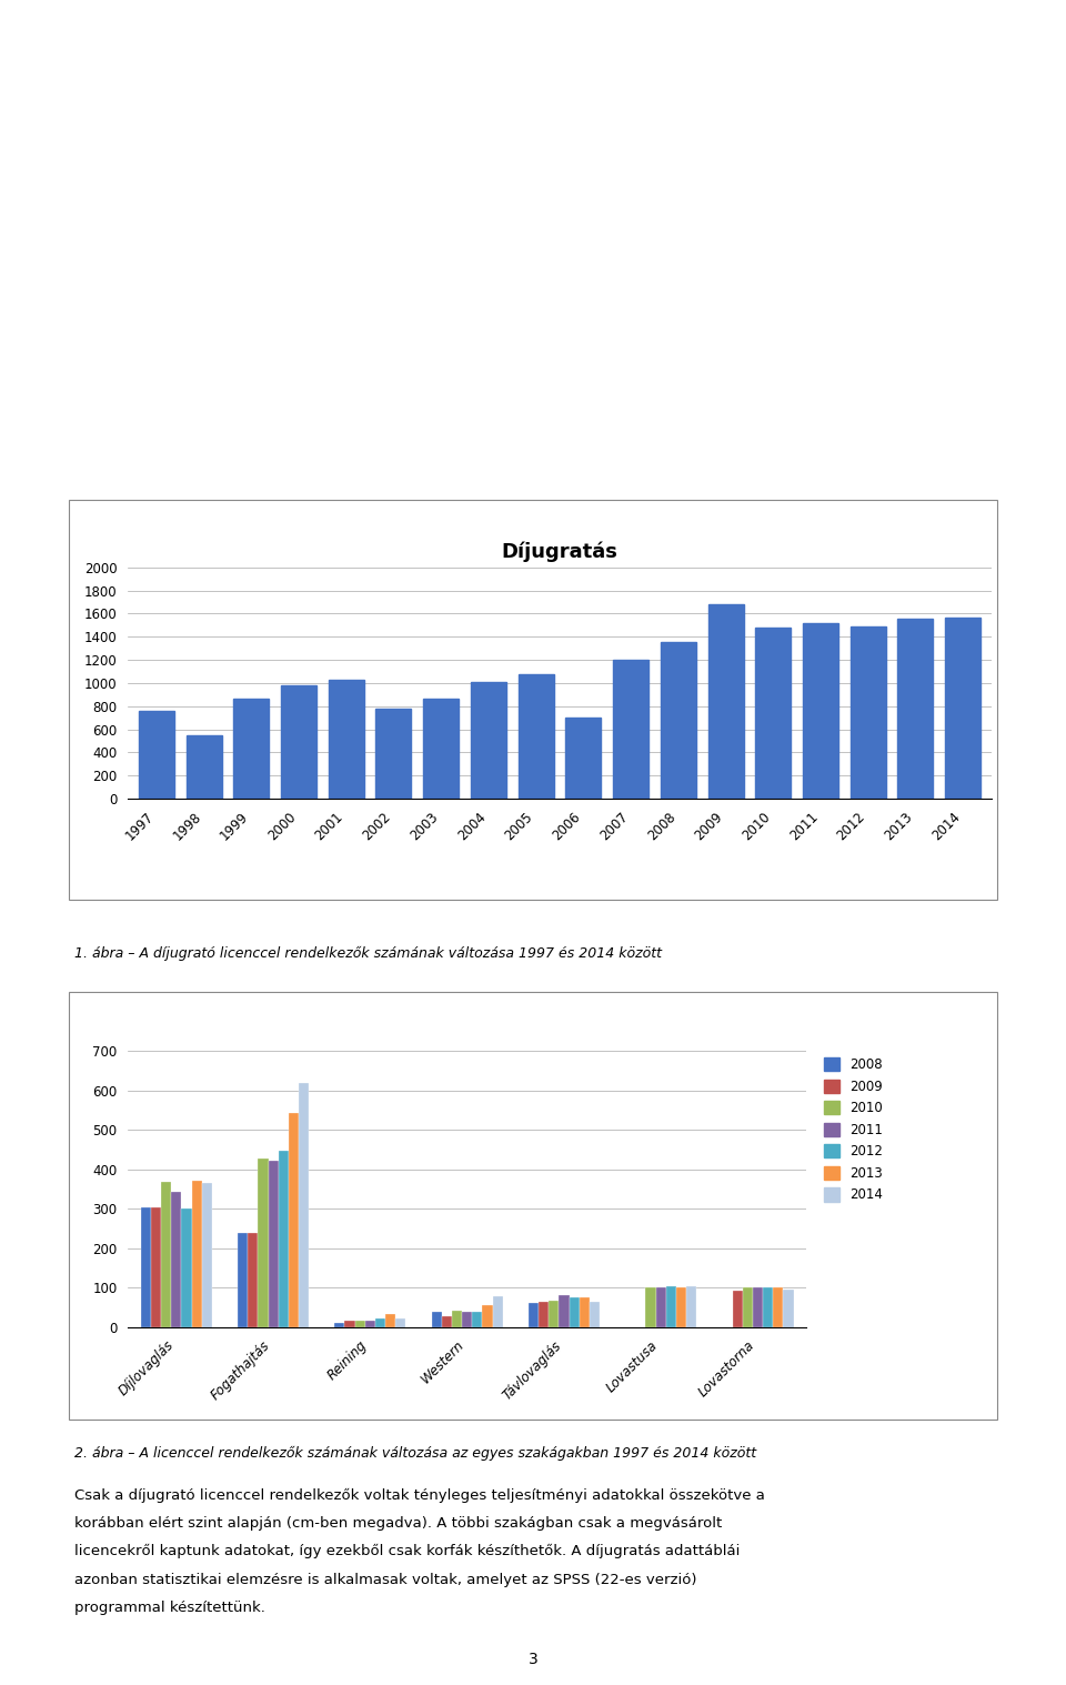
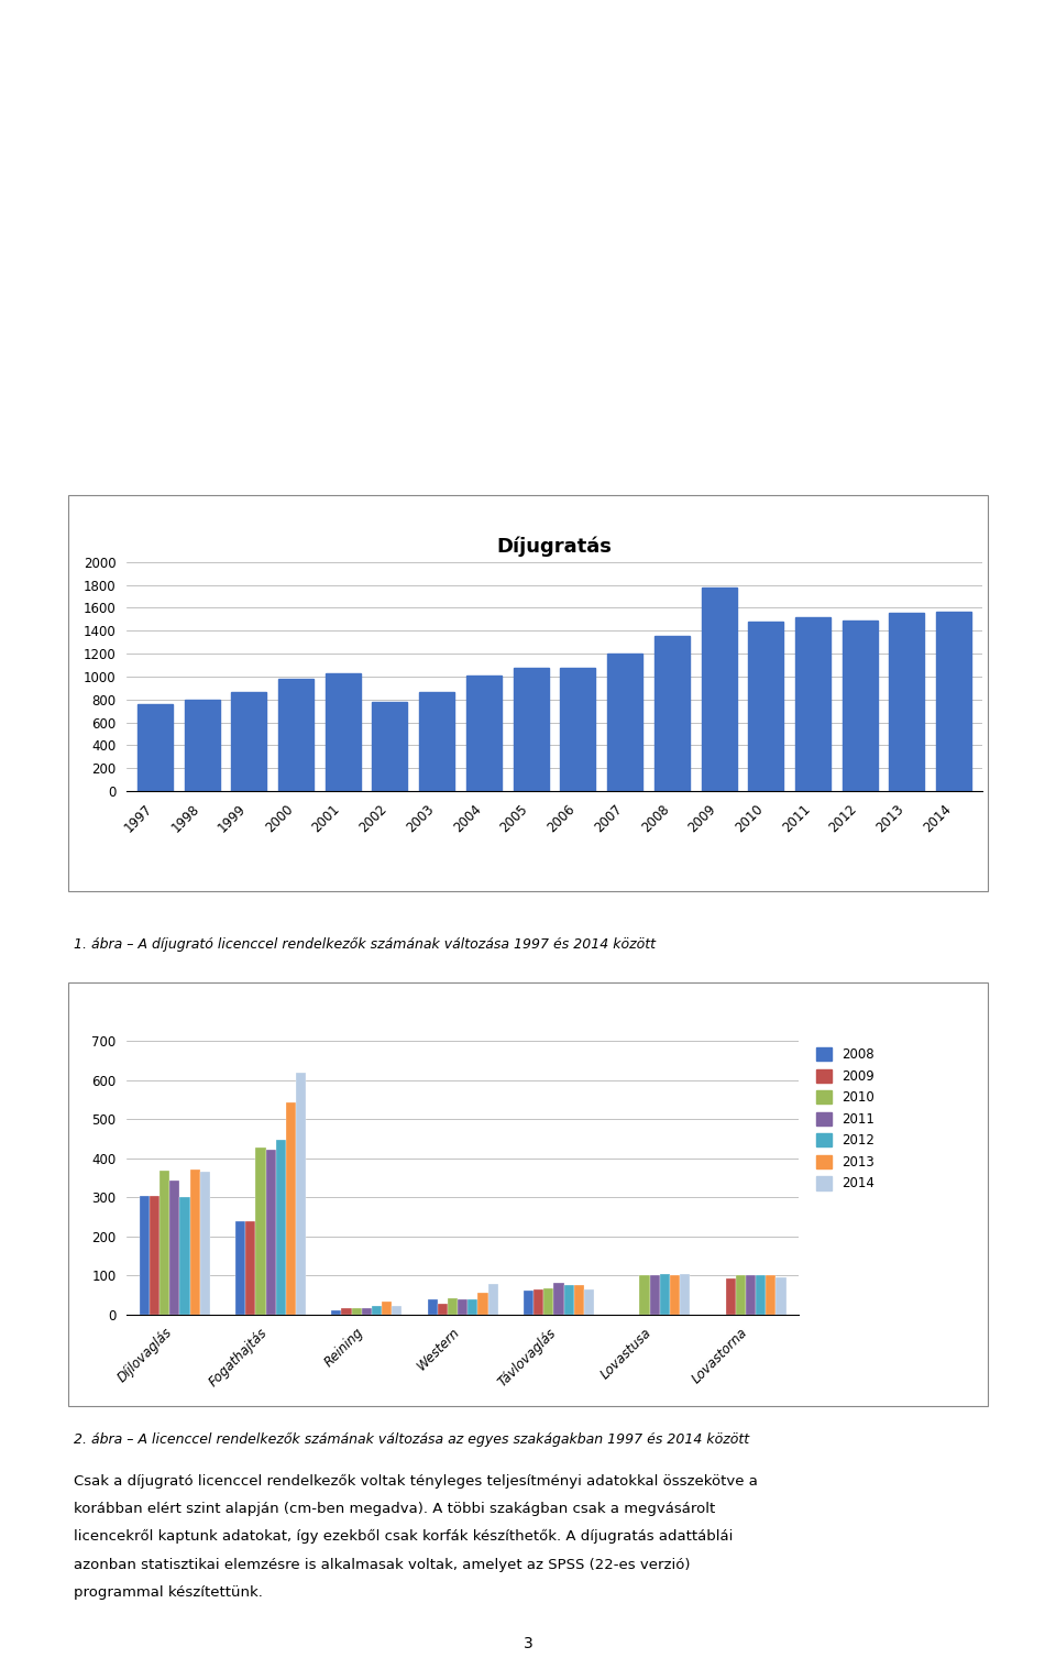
Díjugratás/1998: 550 -> 800
Díjugratás/2006: 700 -> 1080
Díjugratás/2009: 1680 -> 1780
